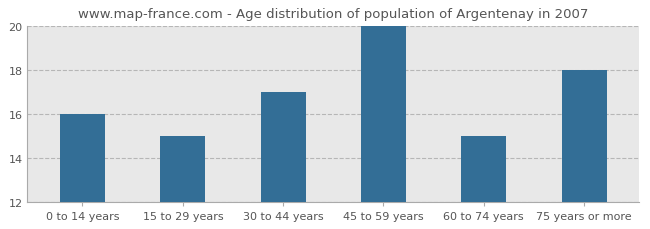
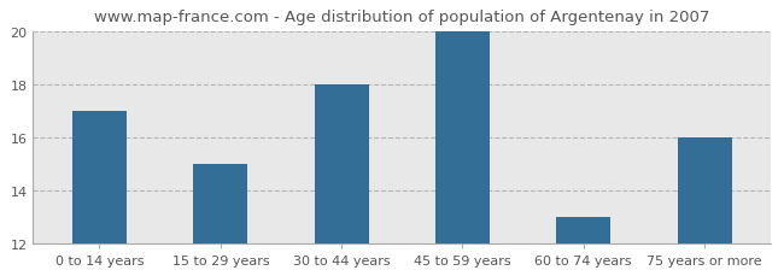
0 to 14 years: 16 -> 17
30 to 44 years: 17 -> 18
60 to 74 years: 15 -> 13
75 years or more: 18 -> 16
